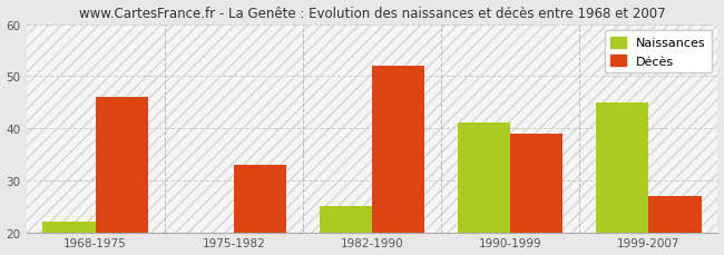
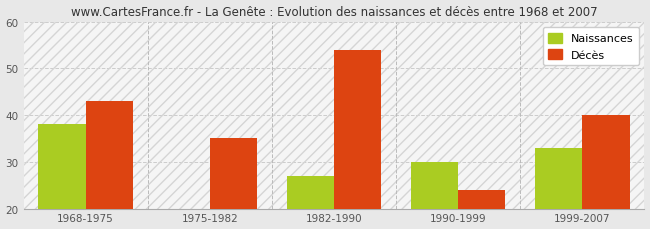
Naissances/1968-1975: 22 -> 38
Décès/1968-1975: 46 -> 43
Décès/1975-1982: 33 -> 35
Naissances/1982-1990: 25 -> 27
Décès/1982-1990: 52 -> 54
Naissances/1990-1999: 41 -> 30
Décès/1990-1999: 39 -> 24
Naissances/1999-2007: 45 -> 33
Décès/1999-2007: 27 -> 40
